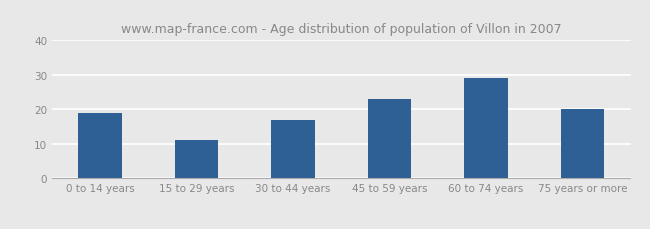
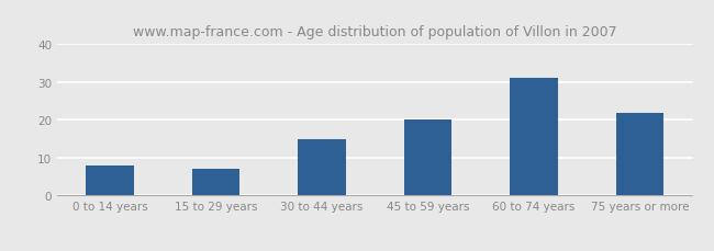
0 to 14 years: 19 -> 8
15 to 29 years: 11 -> 7
30 to 44 years: 17 -> 15
45 to 59 years: 23 -> 20
60 to 74 years: 29 -> 31
75 years or more: 20 -> 22
